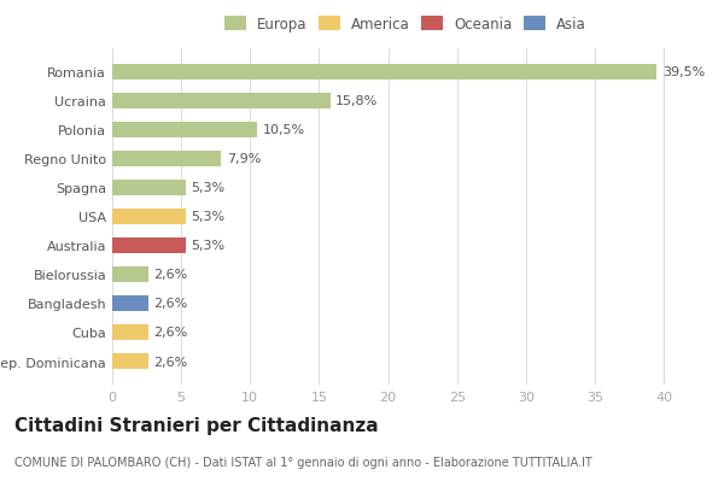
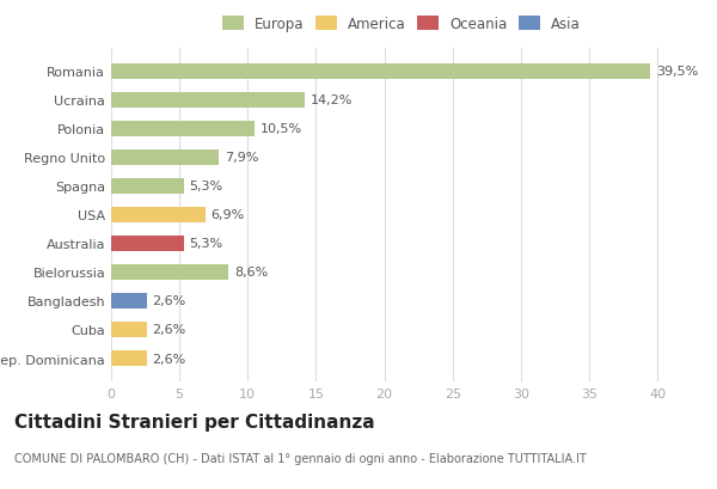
Ucraina: 15,8% -> 14,2%
USA: 5,3% -> 6,9%
Bielorussia: 2,6% -> 8,6%
